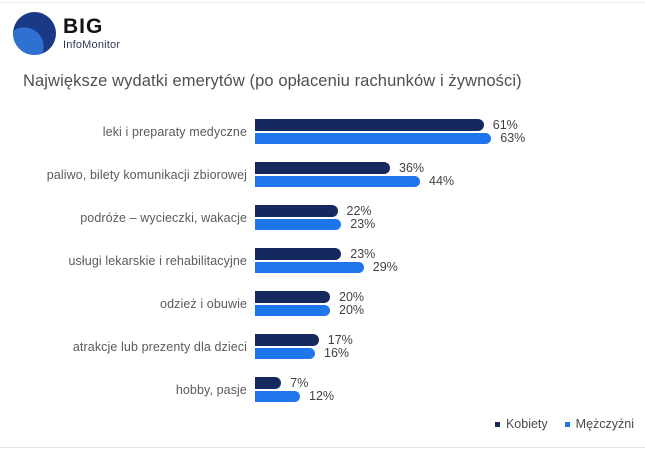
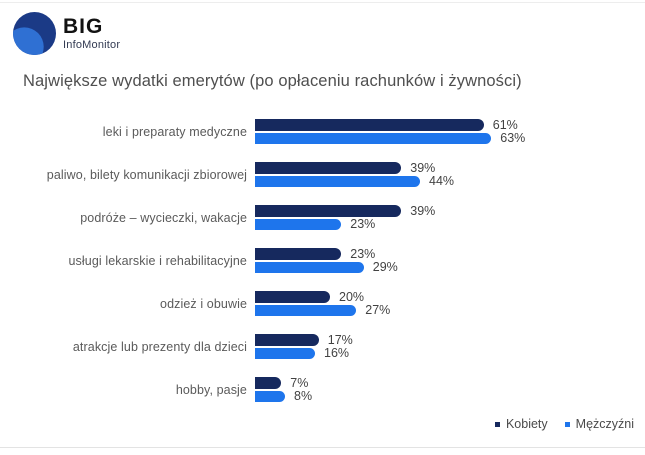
Kobiety/paliwo, bilety komunikacji zbiorowej: 36% -> 39%
Kobiety/podróże – wycieczki, wakacje: 22% -> 39%
Mężczyźni/odzież i obuwie: 20% -> 27%
Mężczyźni/hobby, pasje: 12% -> 8%
